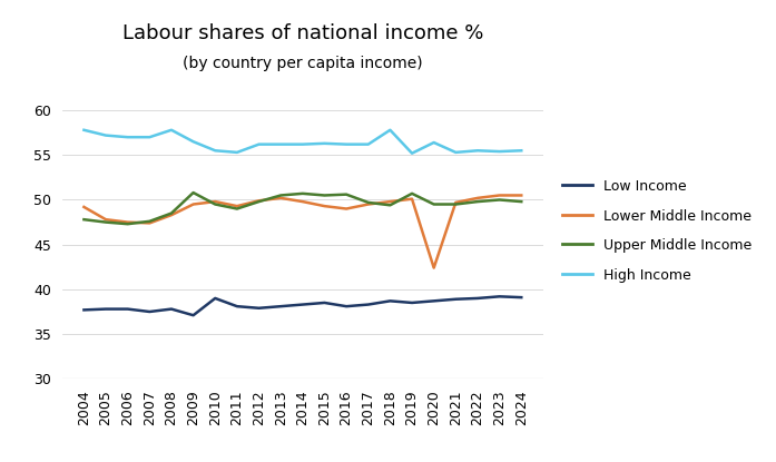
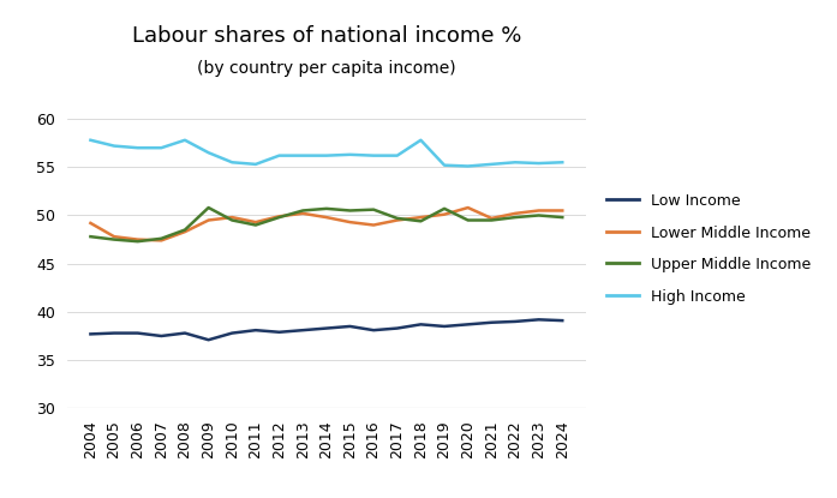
Low Income/2010: 39.0 -> 37.8
Lower Middle Income/2020: 42.4 -> 50.8
High Income/2020: 56.4 -> 55.1
